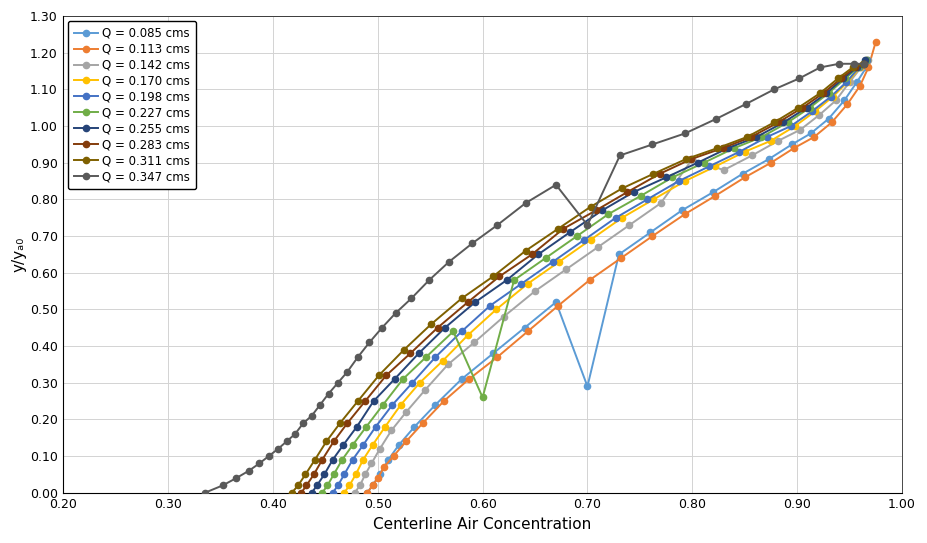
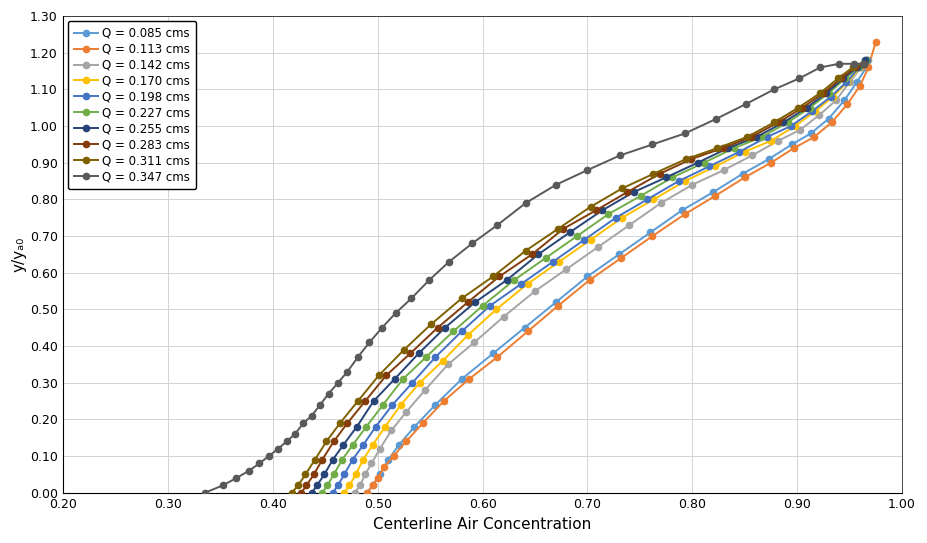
Q = 0.227 cms/0.60: 0.26 -> 0.51
Q = 0.085 cms/0.70: 0.29 -> 0.59
Q = 0.347 cms/0.70: 0.73 -> 0.88
Q = 0.142 cms/0.80: 0.91 -> 0.84
